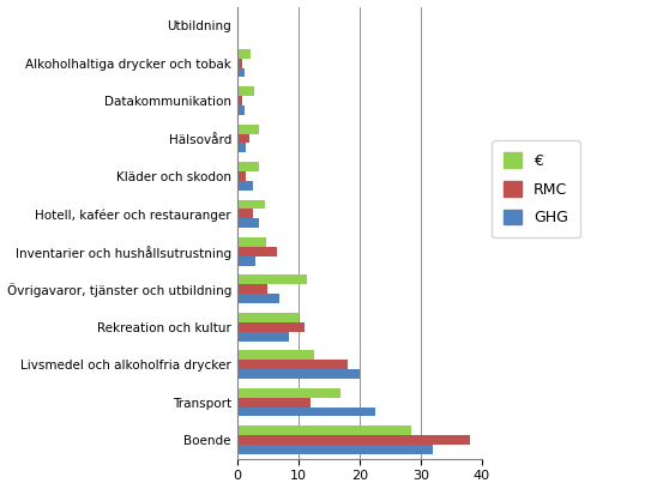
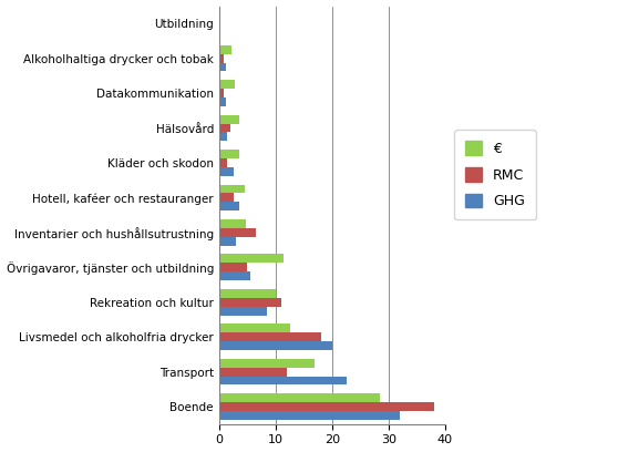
GHG/Övrigavaror, tjänster och utbildning: 7.0 -> 5.5
